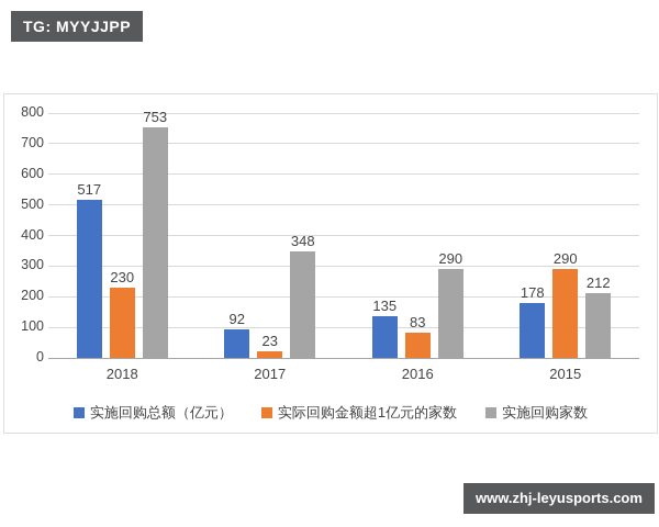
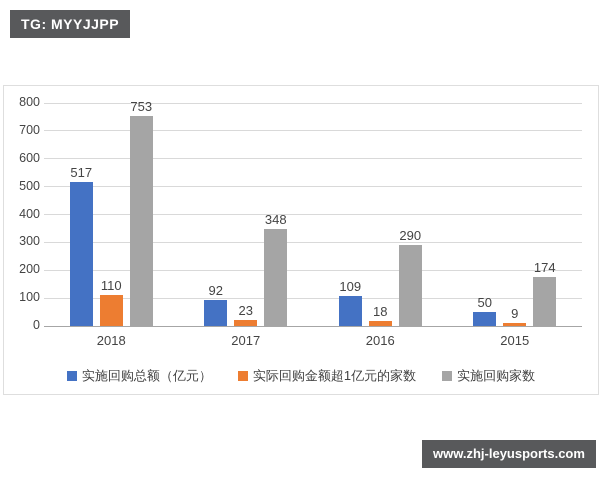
实际回购金额超1亿元的家数/2018: 230 -> 110
实施回购总额（亿元）/2016: 135 -> 109
实际回购金额超1亿元的家数/2016: 83 -> 18
实施回购总额（亿元）/2015: 178 -> 50
实际回购金额超1亿元的家数/2015: 290 -> 9
实施回购家数/2015: 212 -> 174
